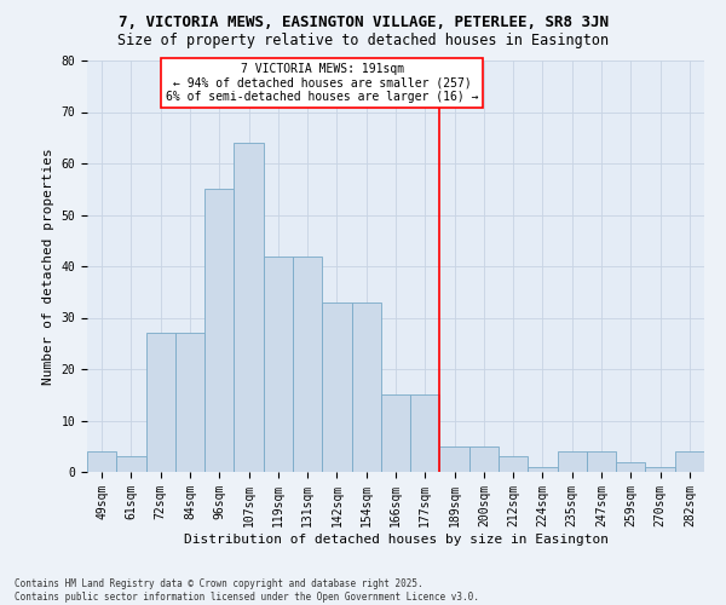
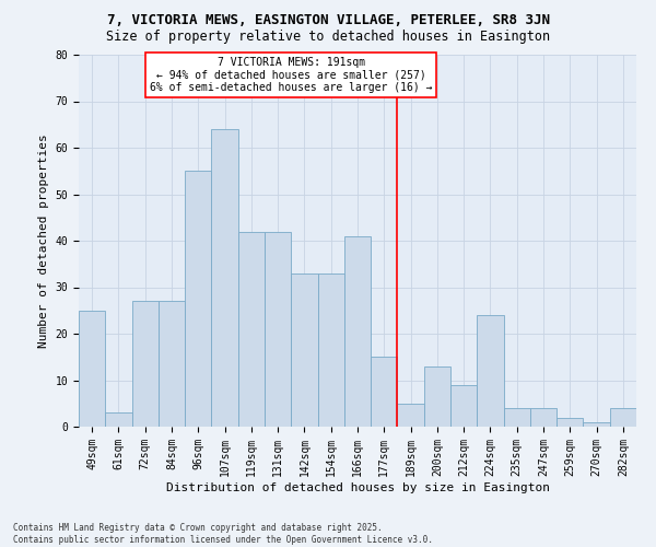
49sqm: 4 -> 25
166sqm: 15 -> 41
200sqm: 5 -> 13
212sqm: 3 -> 9
224sqm: 1 -> 24
